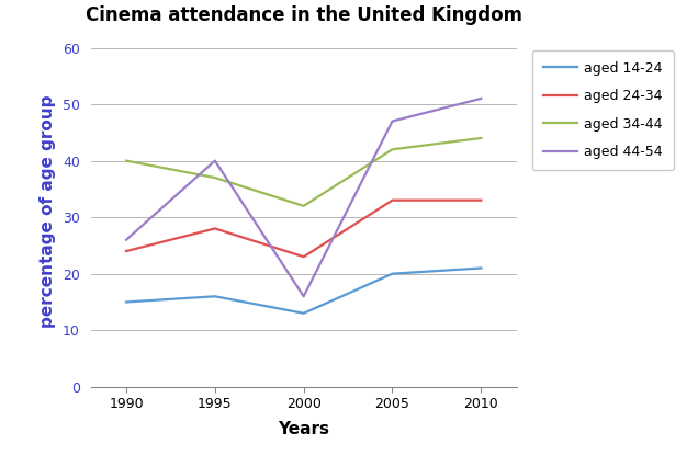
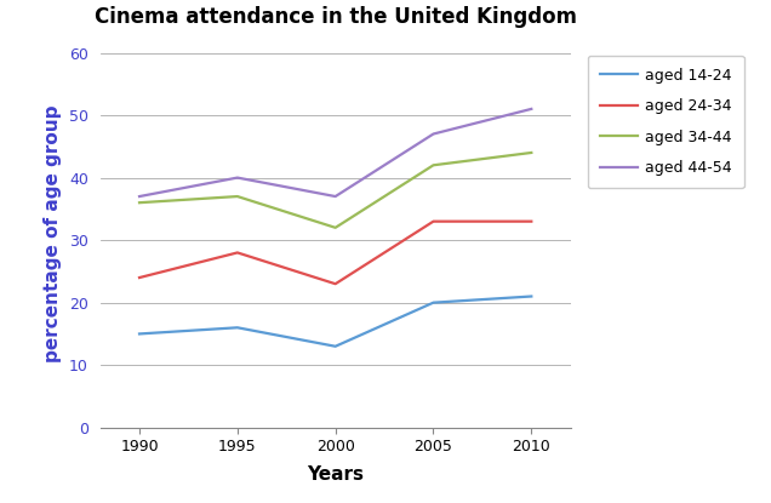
aged 34-44/1990: 40 -> 36
aged 44-54/1990: 26 -> 37
aged 44-54/2000: 16 -> 37
